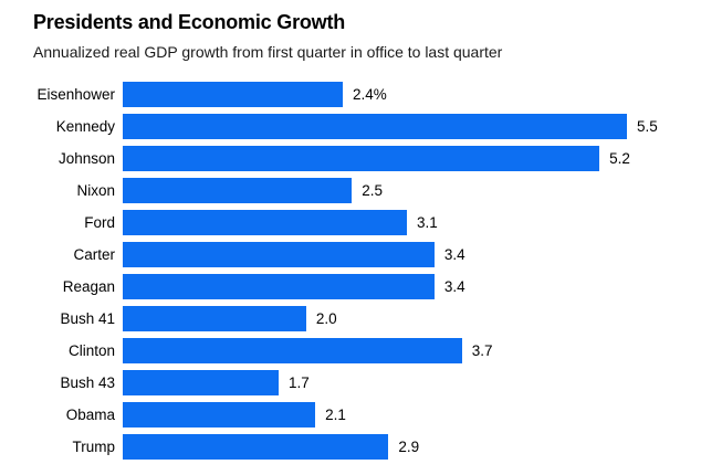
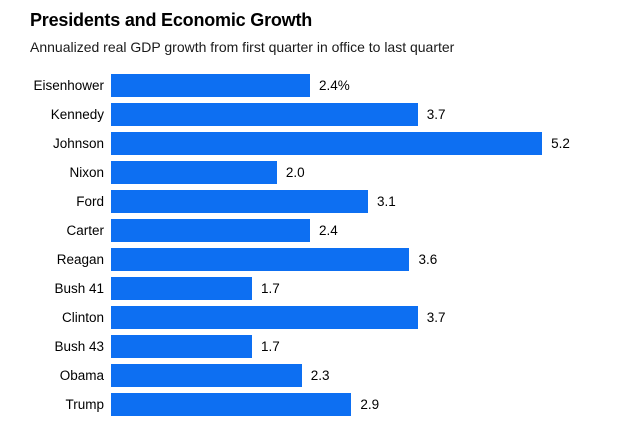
Kennedy: 5.5 -> 3.7
Nixon: 2.5 -> 2.0
Carter: 3.4 -> 2.4
Reagan: 3.4 -> 3.6
Bush 41: 2.0 -> 1.7
Obama: 2.1 -> 2.3
